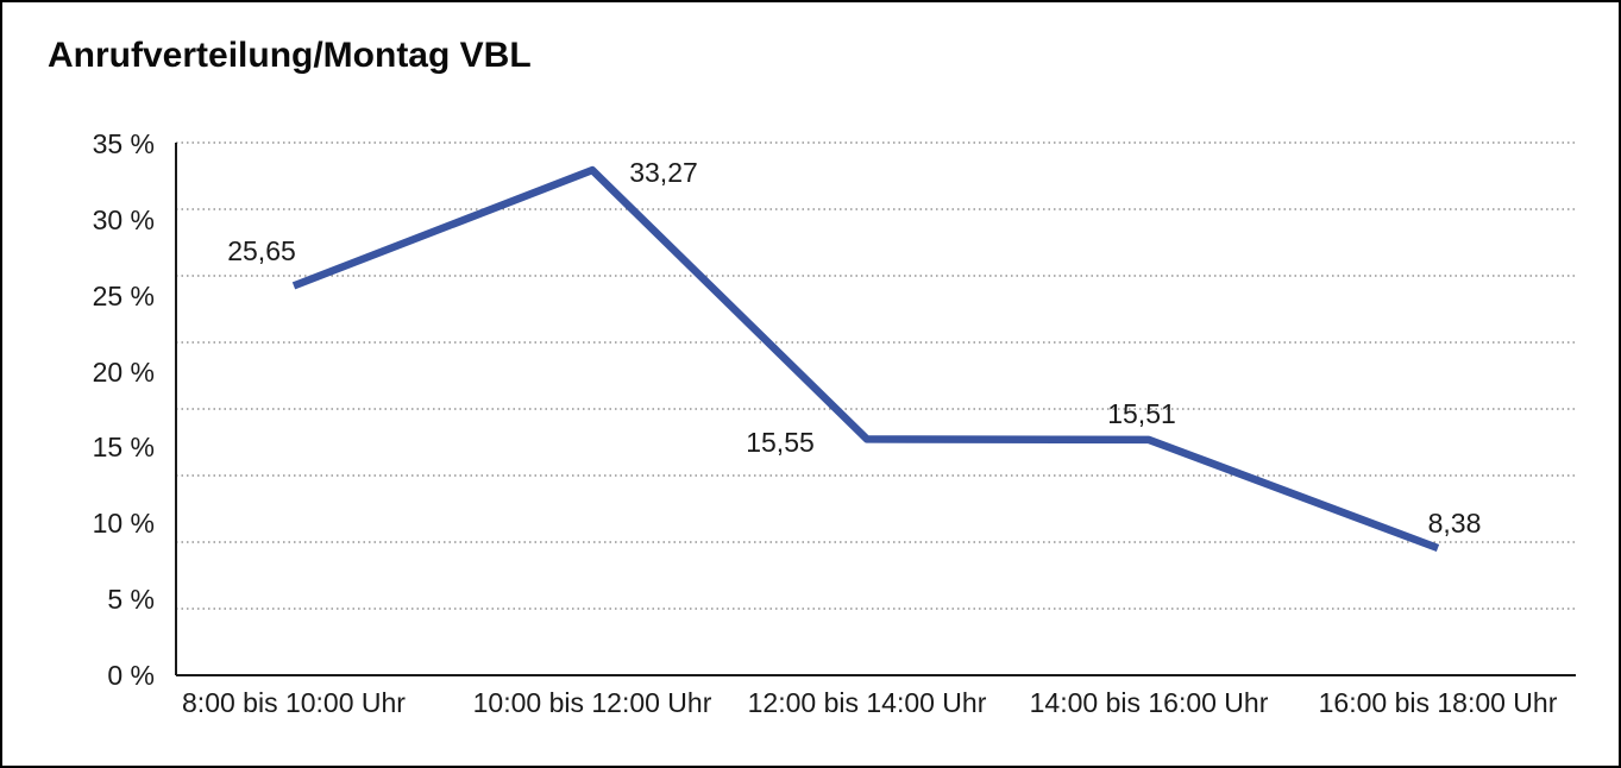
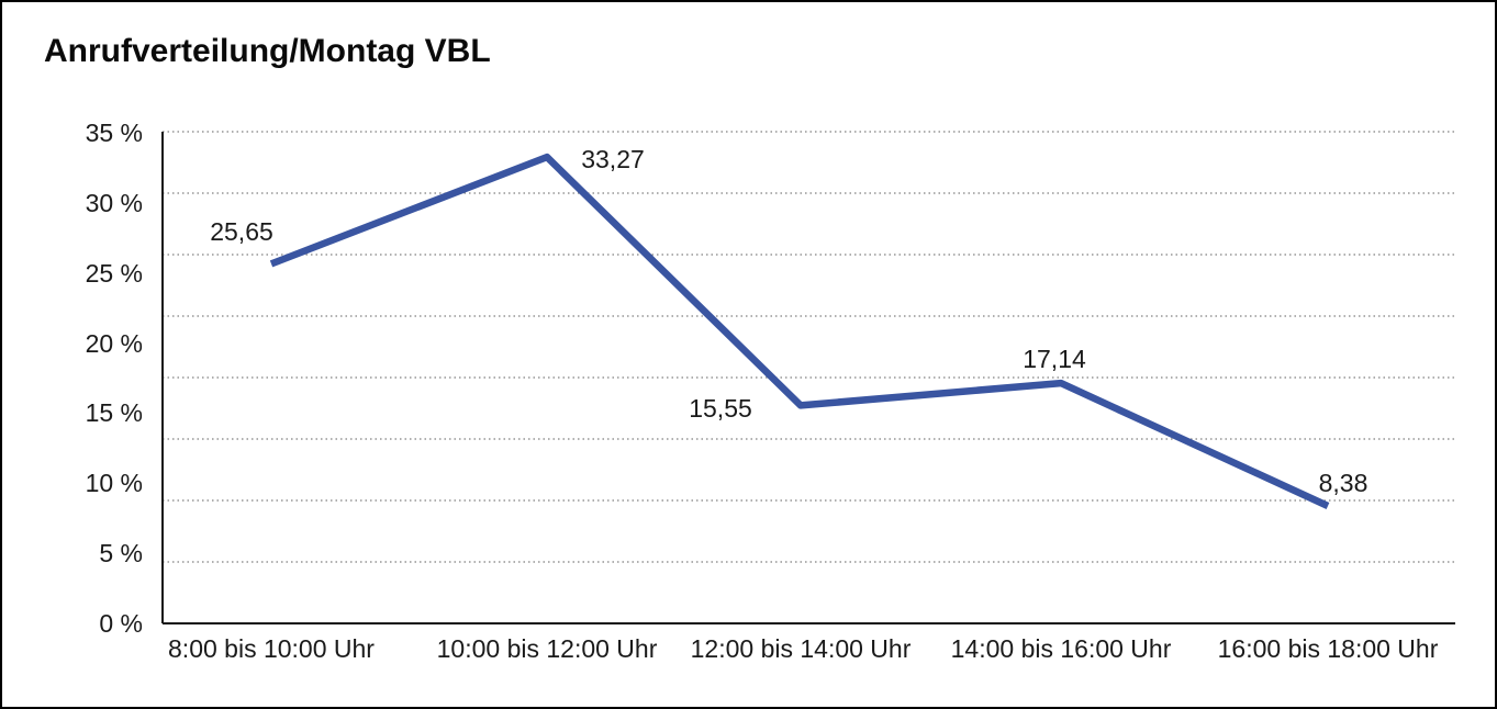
14:00 bis 16:00 Uhr: 15,51 -> 17,14
